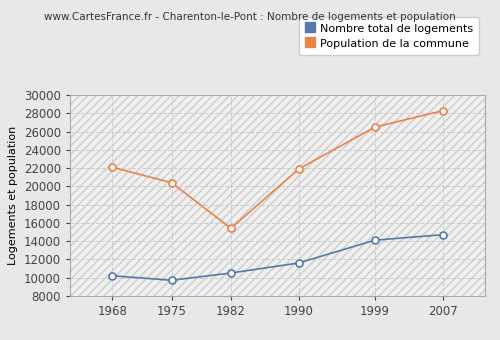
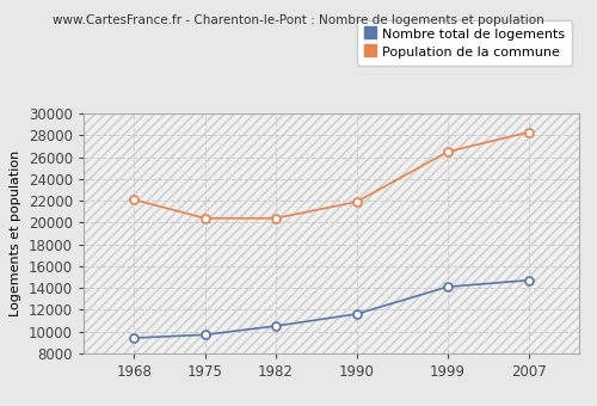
Nombre total de logements/1968: 10200 -> 9400
Population de la commune/1982: 15400 -> 20400
